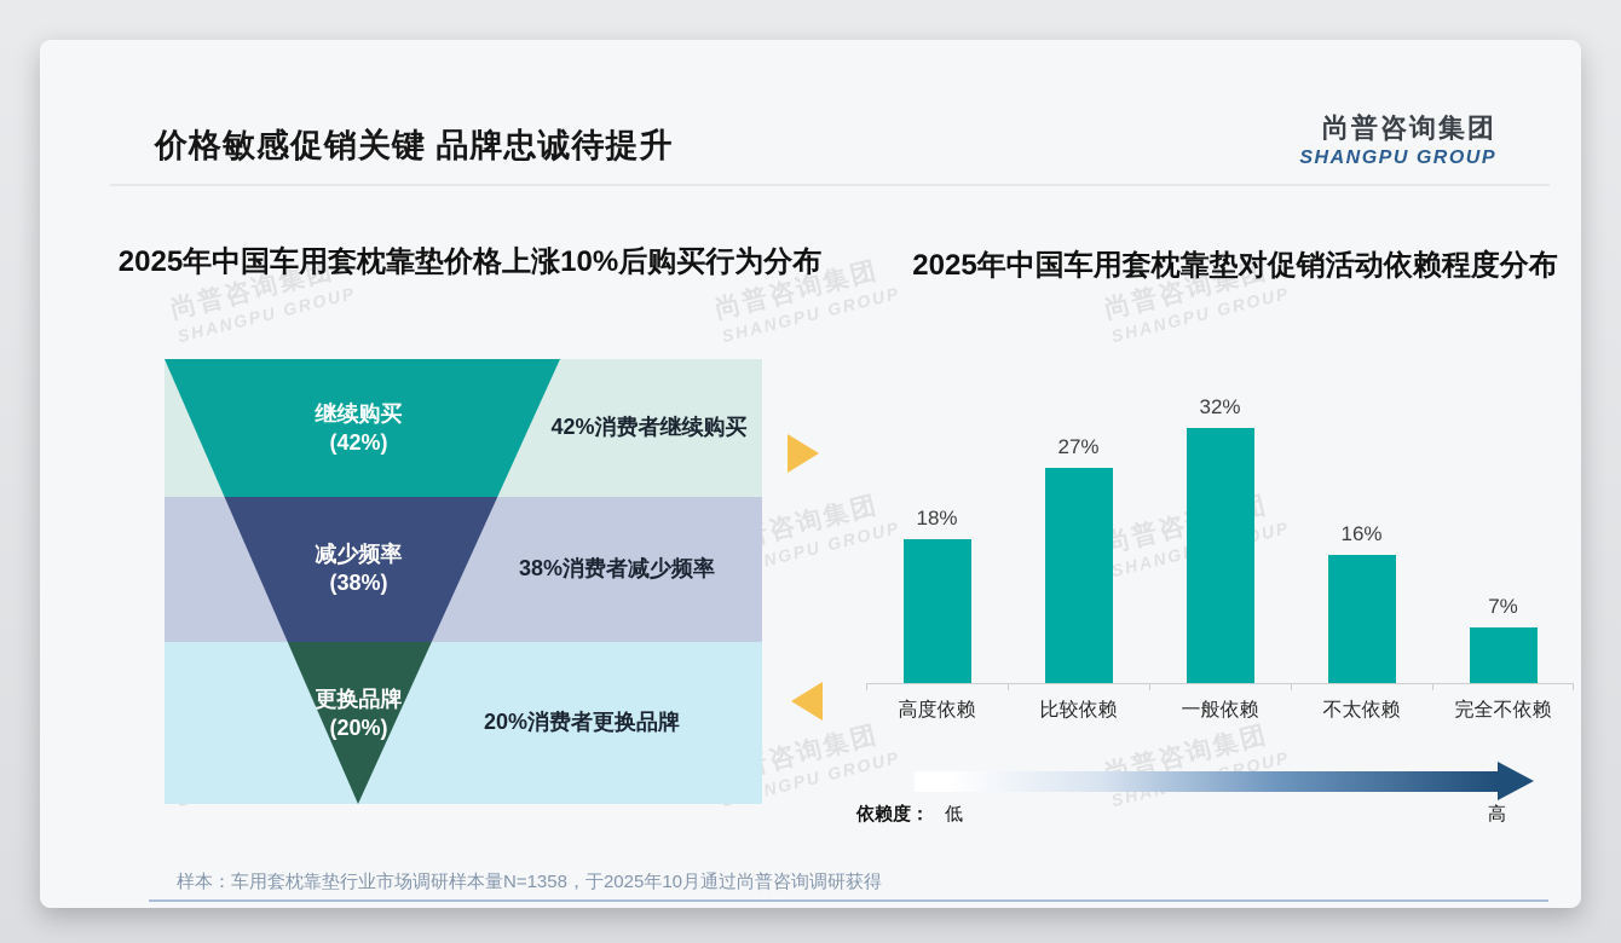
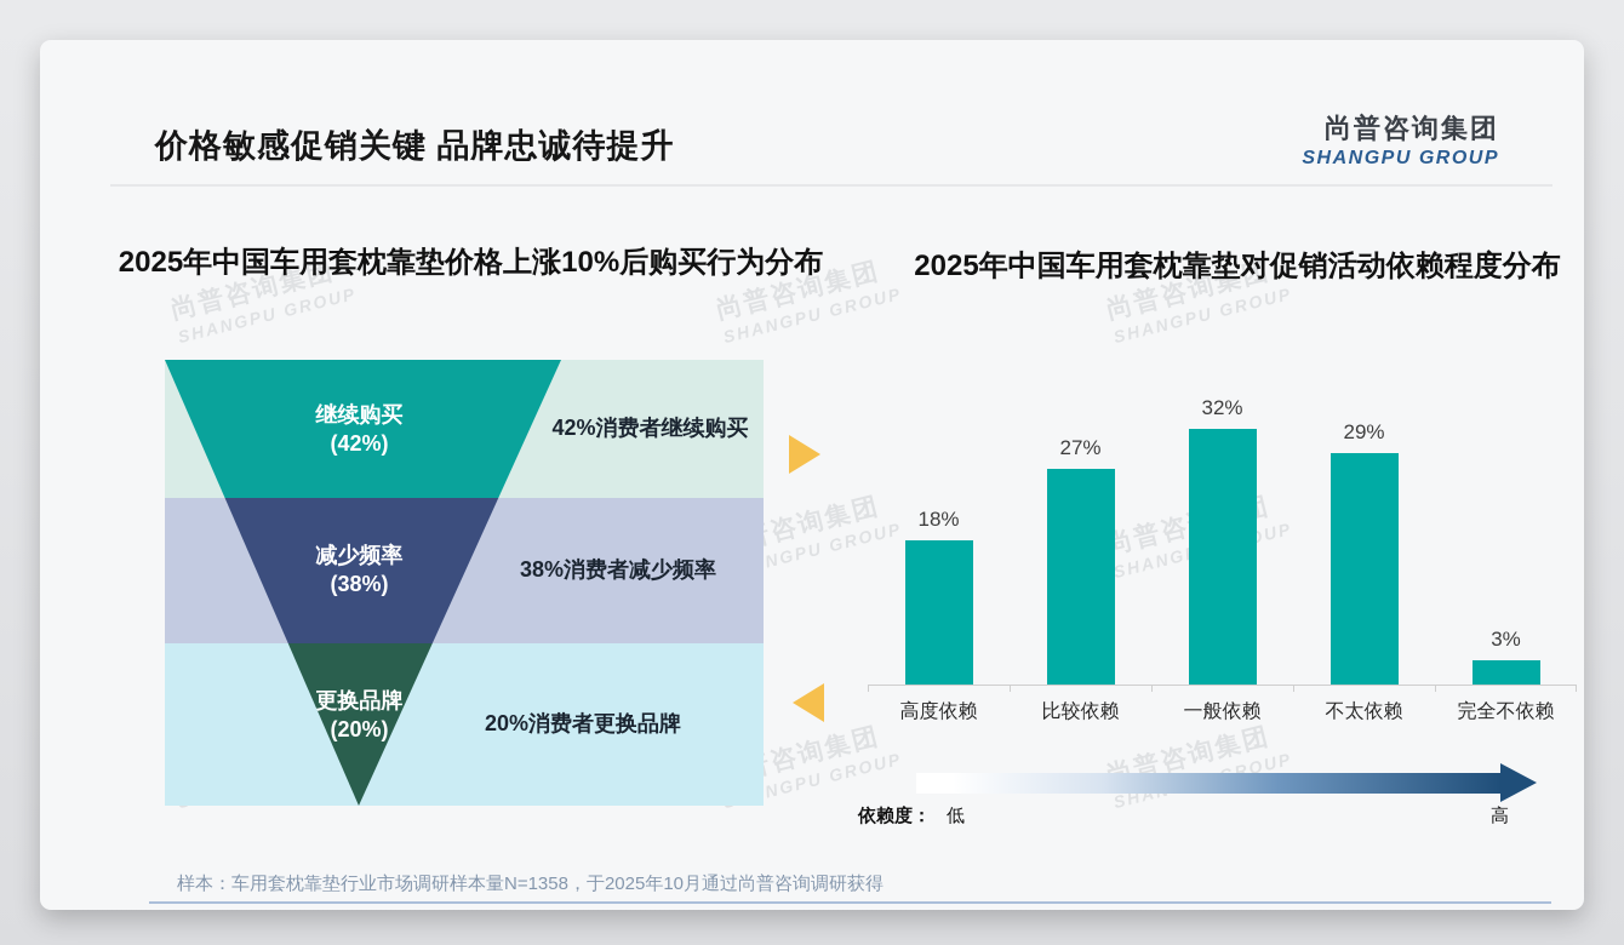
2025年中国车用套枕靠垫对促销活动依赖程度分布/不太依赖: 16% -> 29%
2025年中国车用套枕靠垫对促销活动依赖程度分布/完全不依赖: 7% -> 3%
